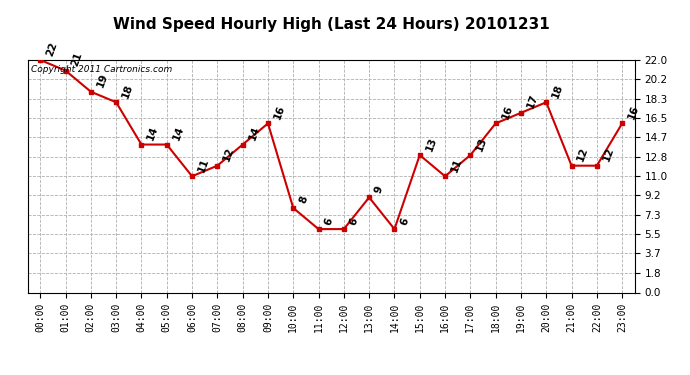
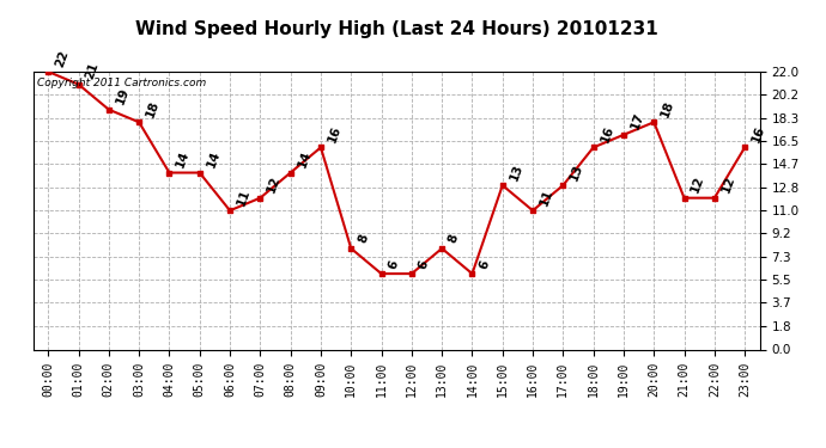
13:00: 9 -> 8
